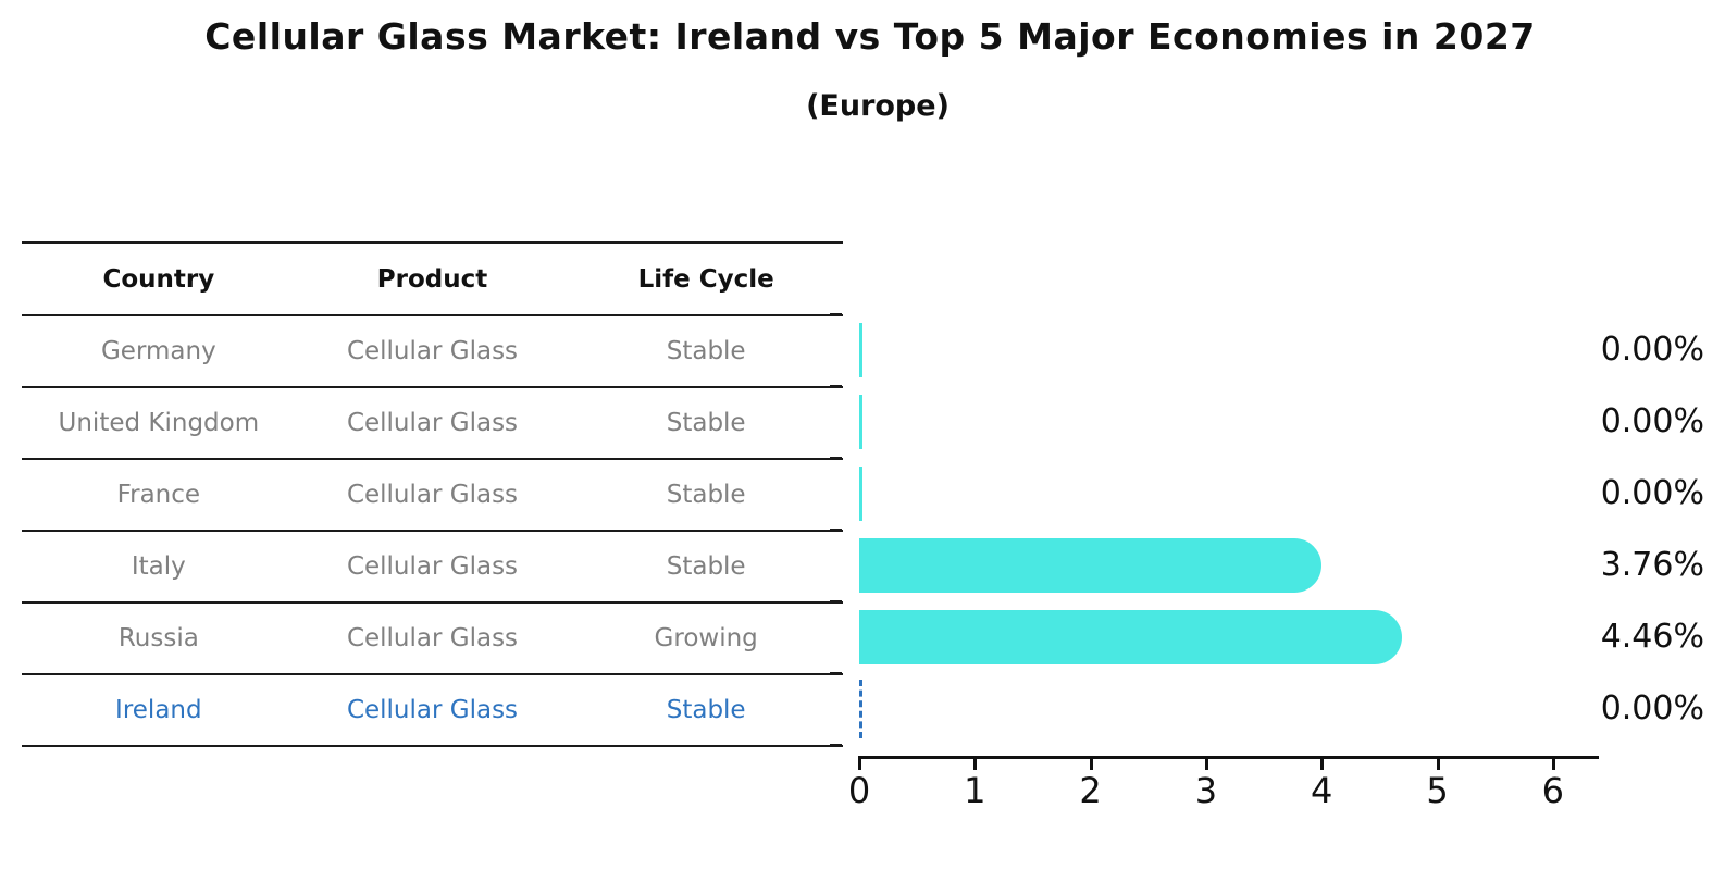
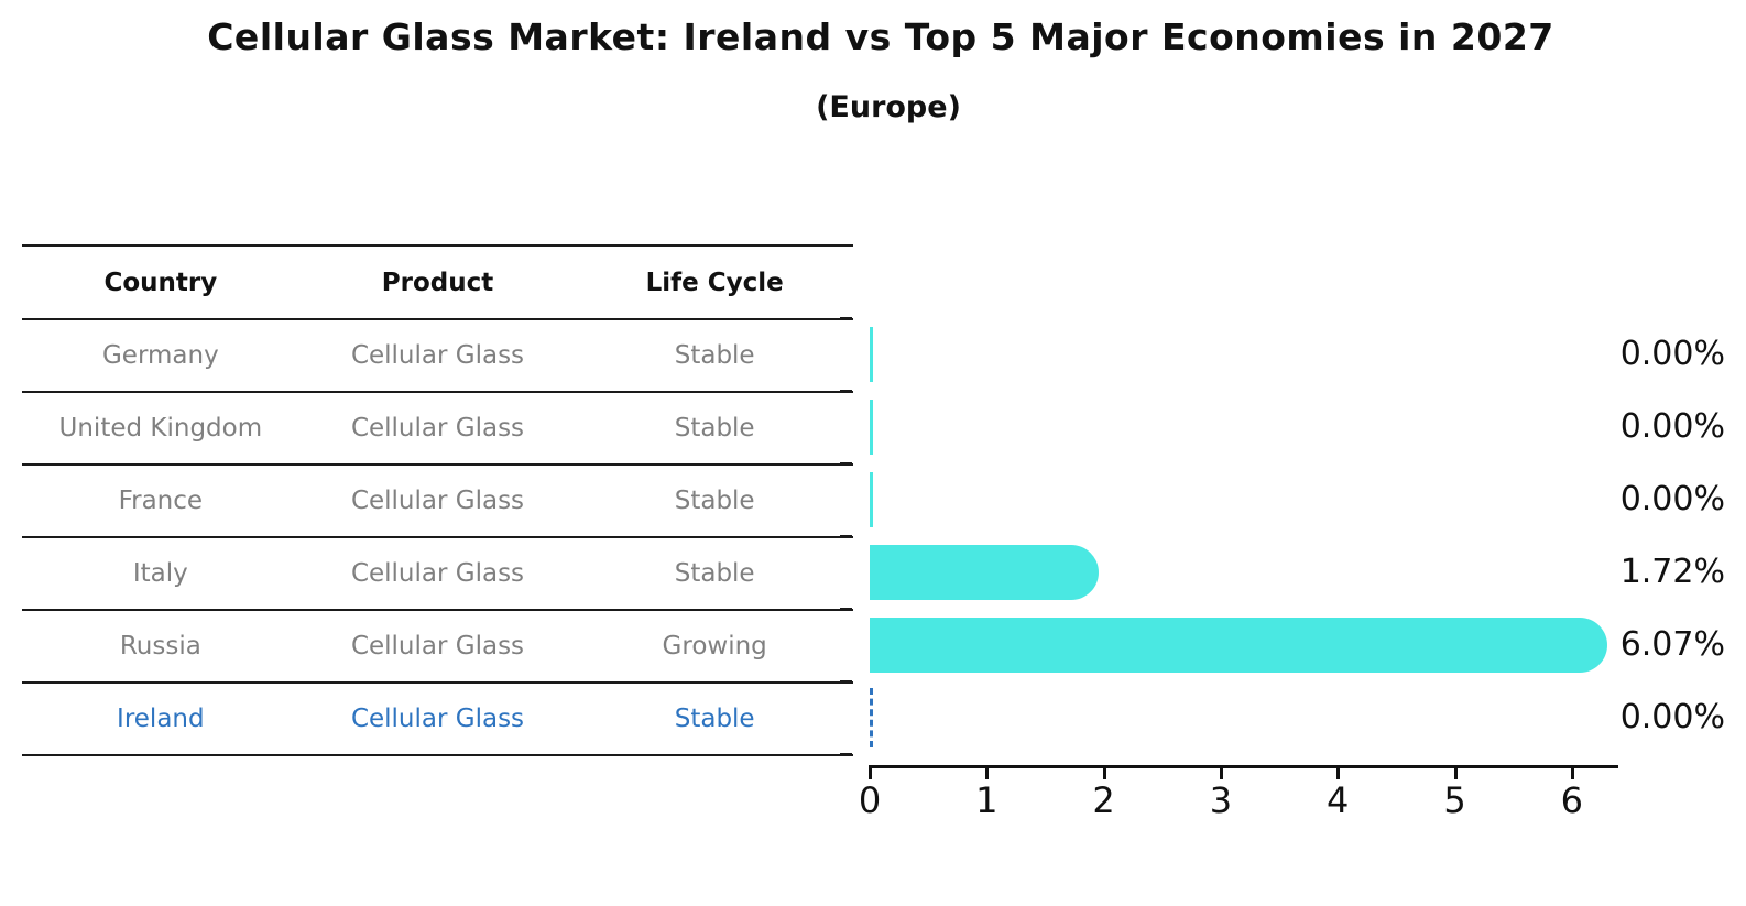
Italy: 3.76% -> 1.72%
Russia: 4.46% -> 6.07%
